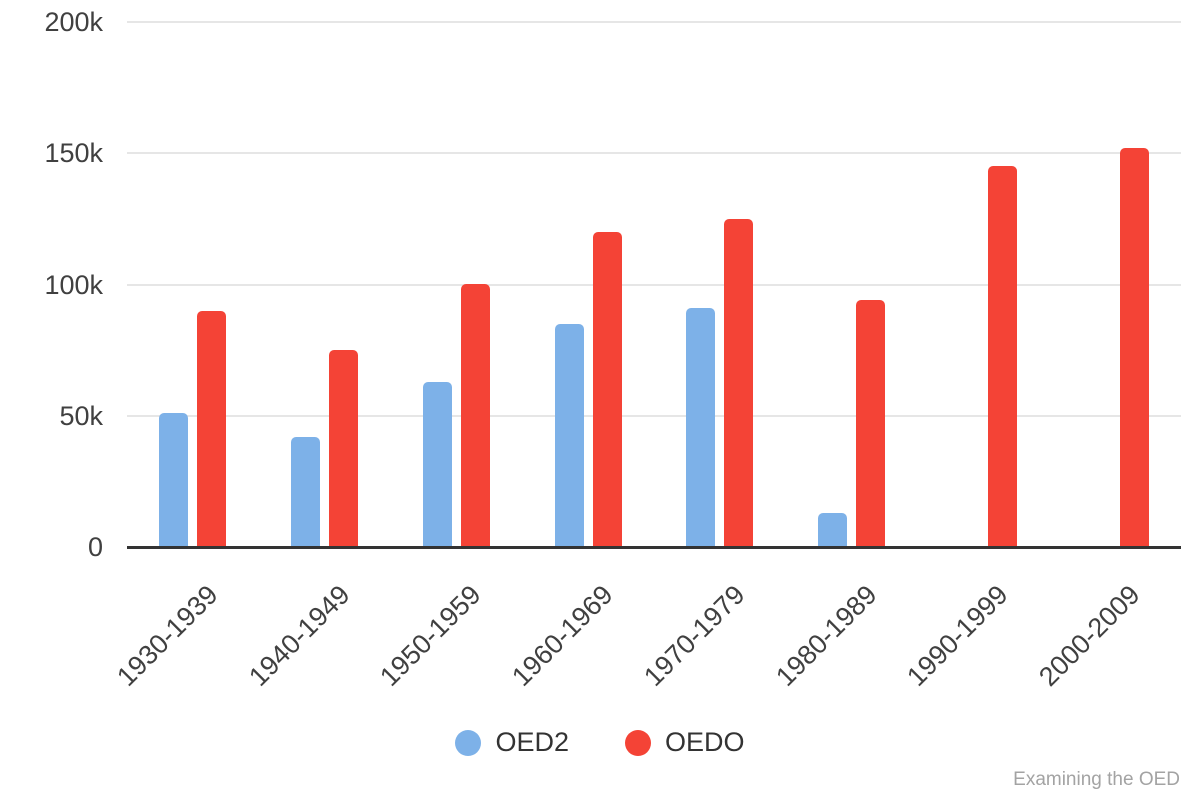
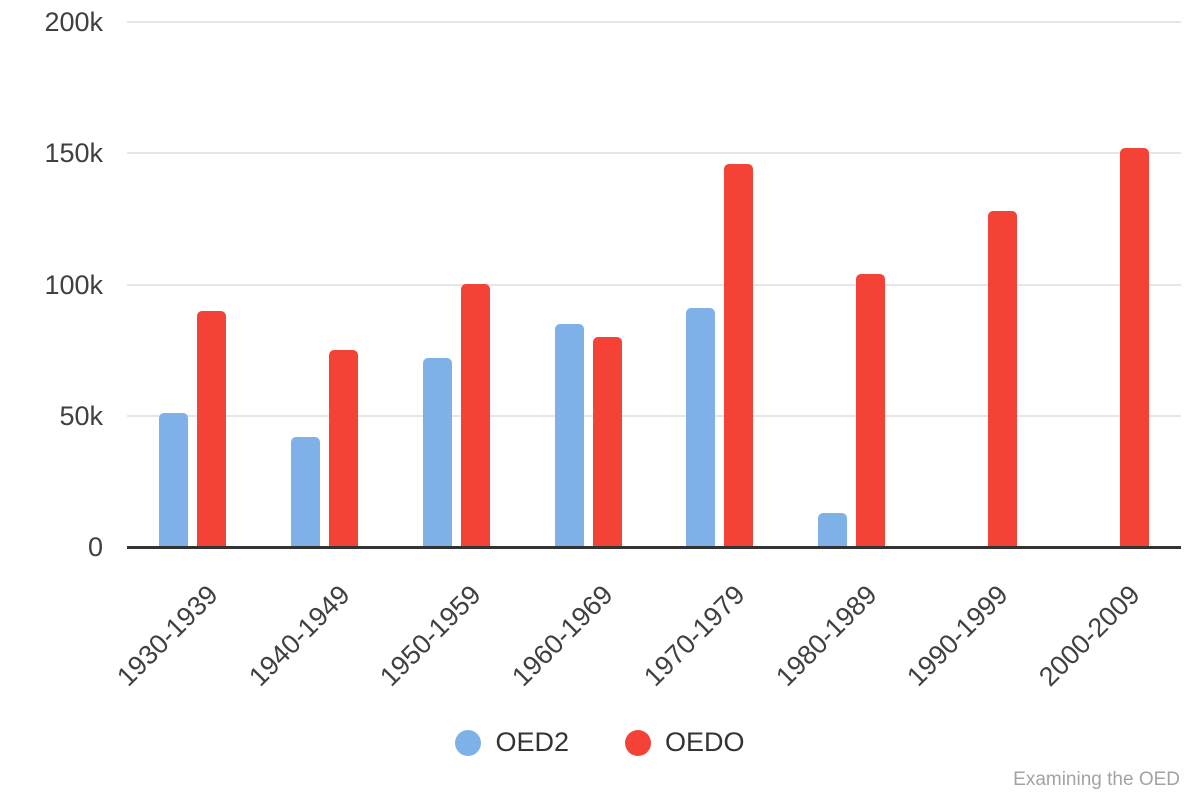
OED2/1950-1959: 63k -> 72k
OEDO/1960-1969: 120k -> 80k
OEDO/1970-1979: 125k -> 146k
OEDO/1980-1989: 94k -> 104k
OEDO/1990-1999: 145k -> 128k
